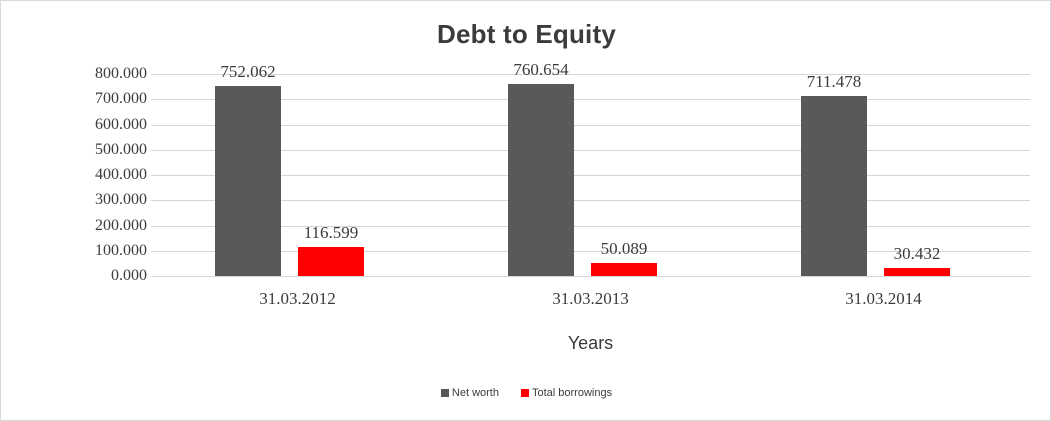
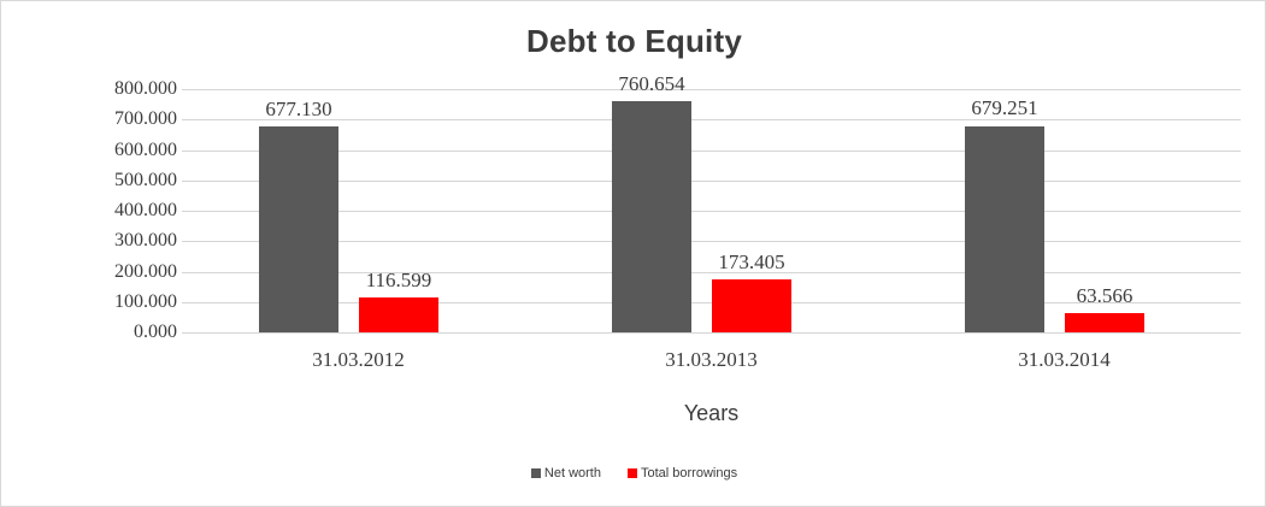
Net worth/31.03.2012: 752.062 -> 677.130
Total borrowings/31.03.2013: 50.089 -> 173.405
Net worth/31.03.2014: 711.478 -> 679.251
Total borrowings/31.03.2014: 30.432 -> 63.566
